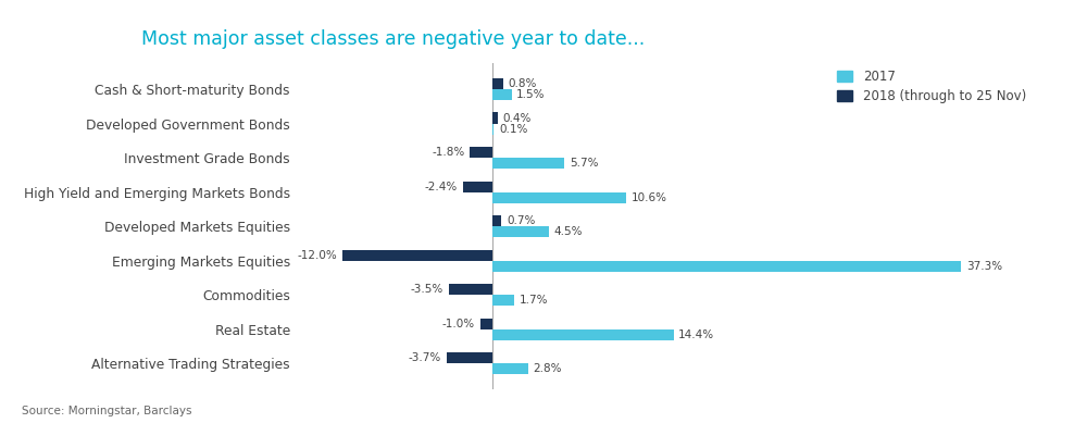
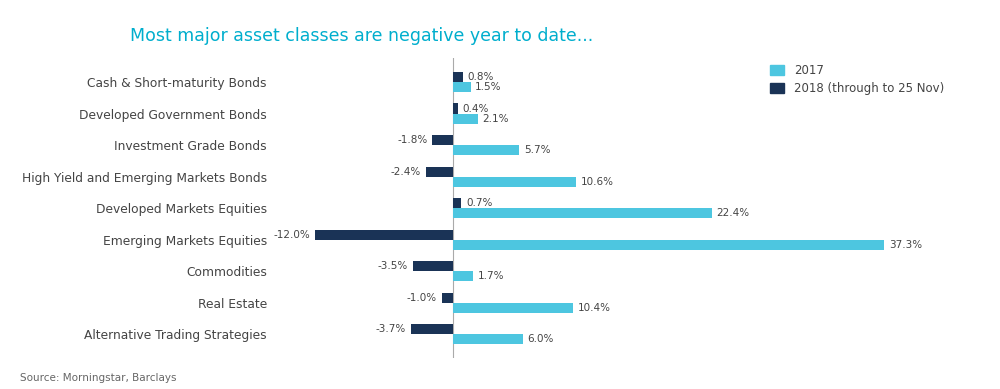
2017/Developed Government Bonds: 0.1% -> 2.1%
2017/Developed Markets Equities: 4.5% -> 22.4%
2017/Real Estate: 14.4% -> 10.4%
2017/Alternative Trading Strategies: 2.8% -> 6.0%
